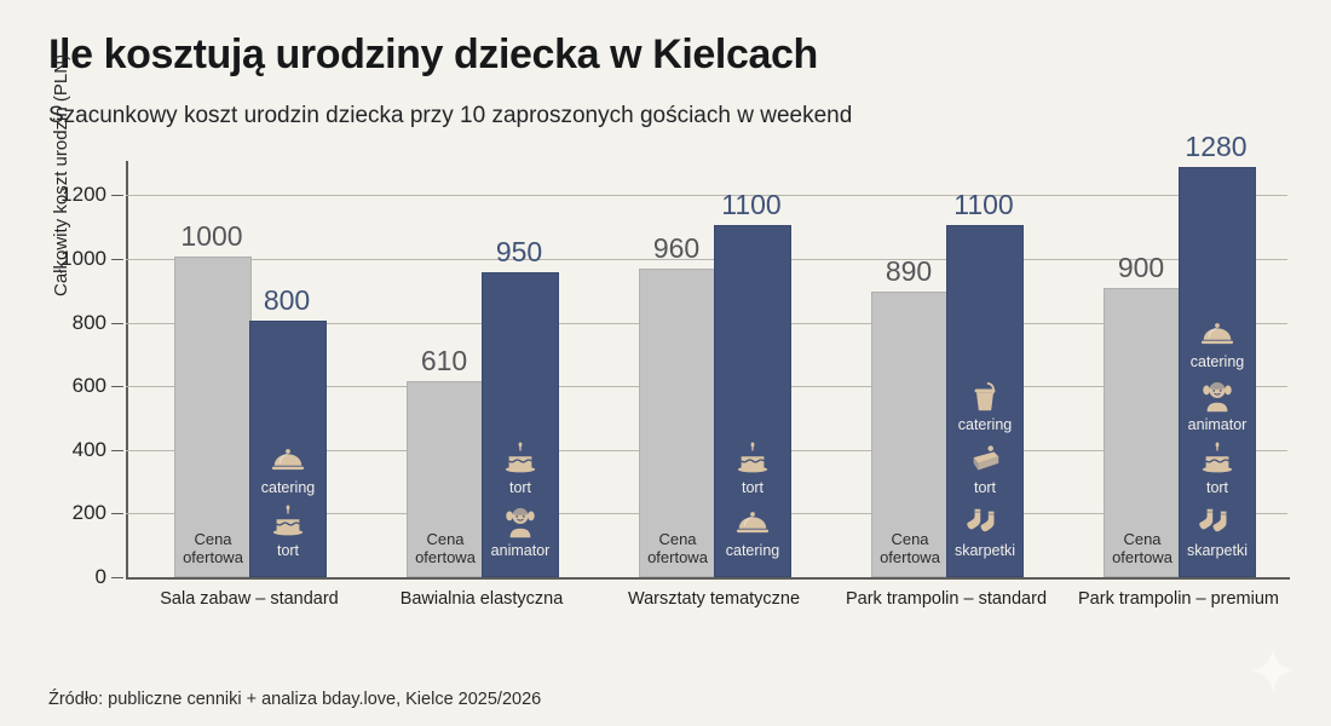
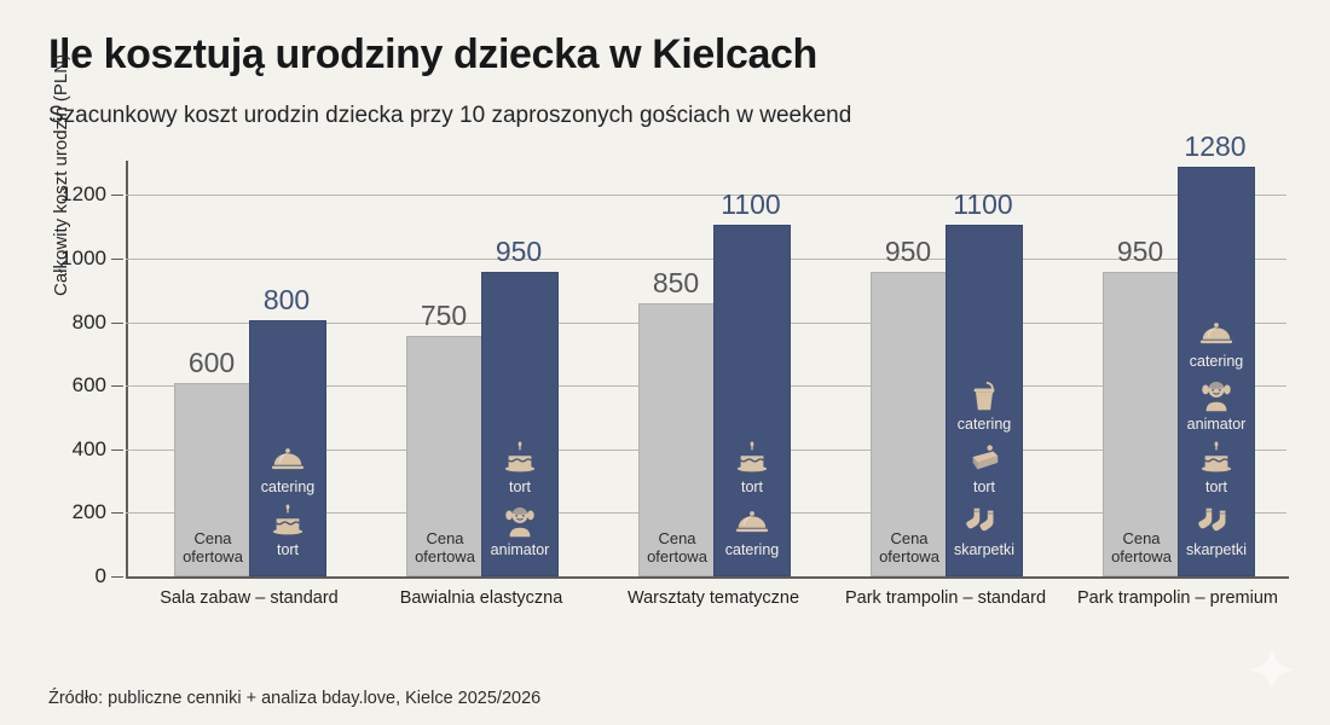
Cena ofertowa/Sala zabaw – standard: 1000 -> 600
Cena ofertowa/Bawialnia elastyczna: 610 -> 750
Cena ofertowa/Warsztaty tematyczne: 960 -> 850
Cena ofertowa/Park trampolin – standard: 890 -> 950
Cena ofertowa/Park trampolin – premium: 900 -> 950
